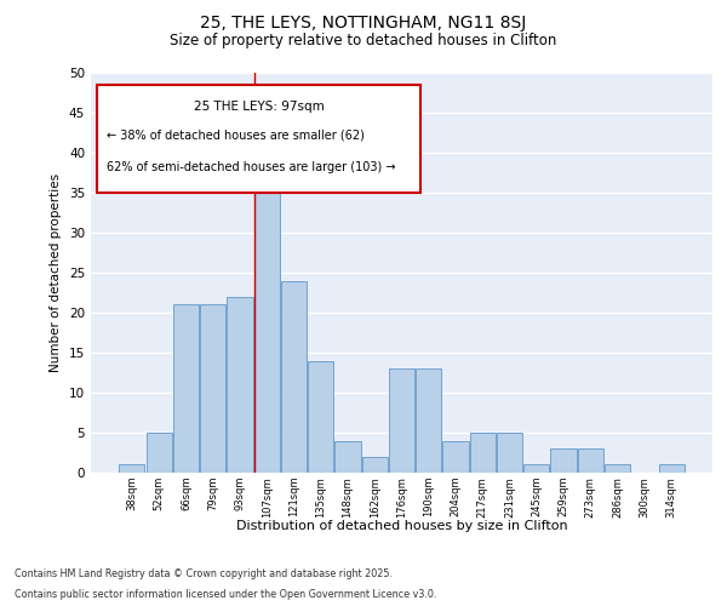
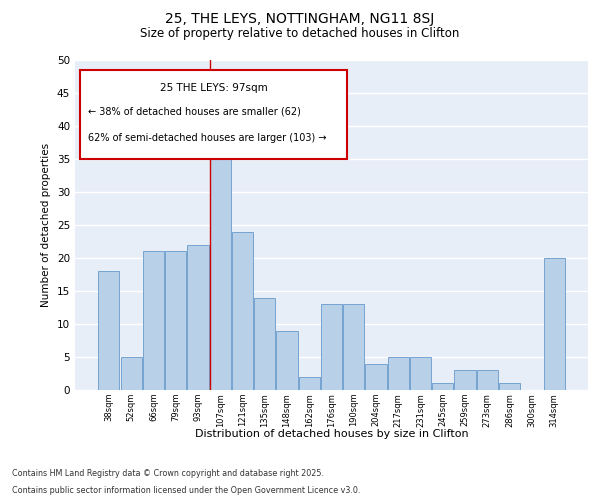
38sqm: 1 -> 18
148sqm: 4 -> 9
314sqm: 1 -> 20
